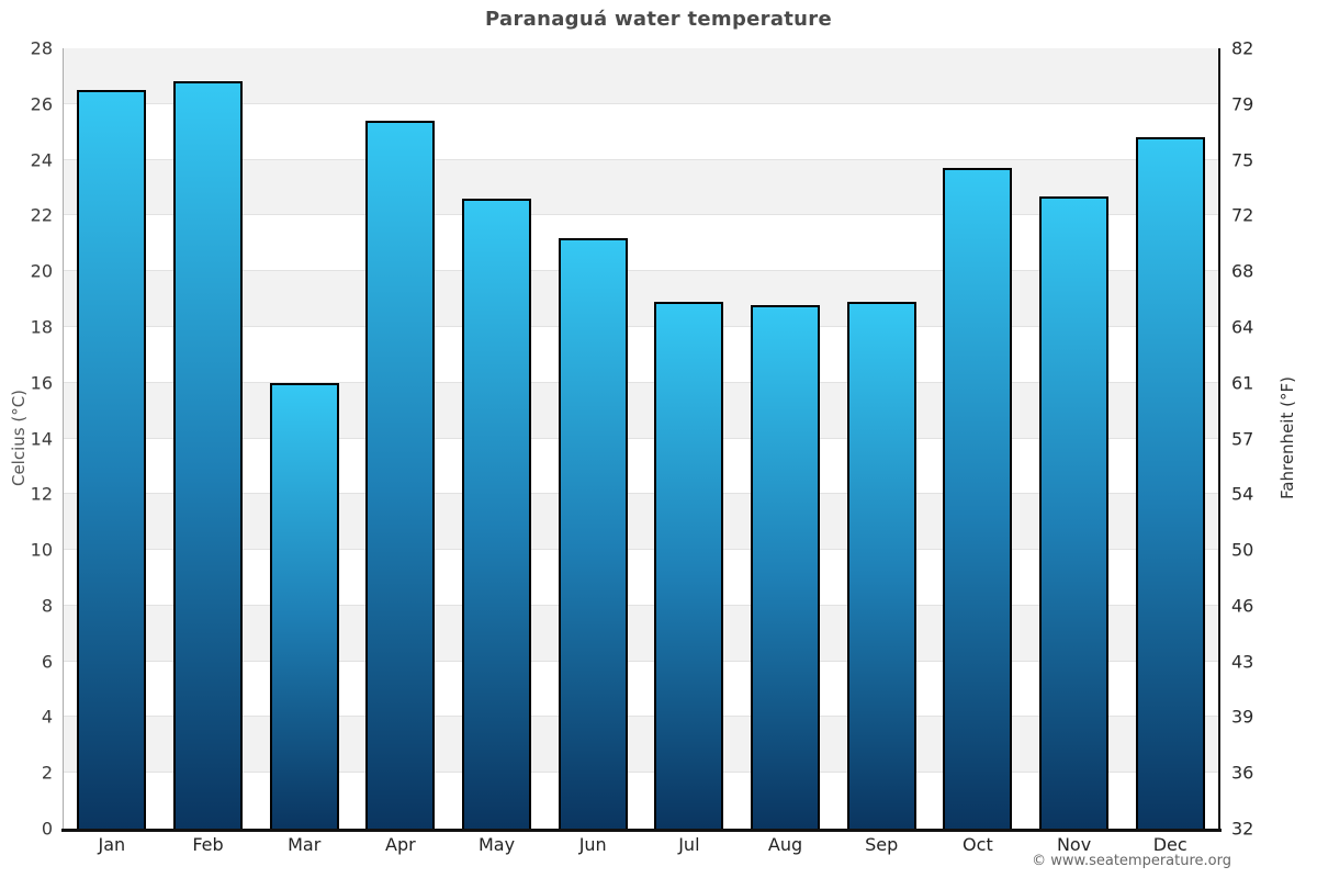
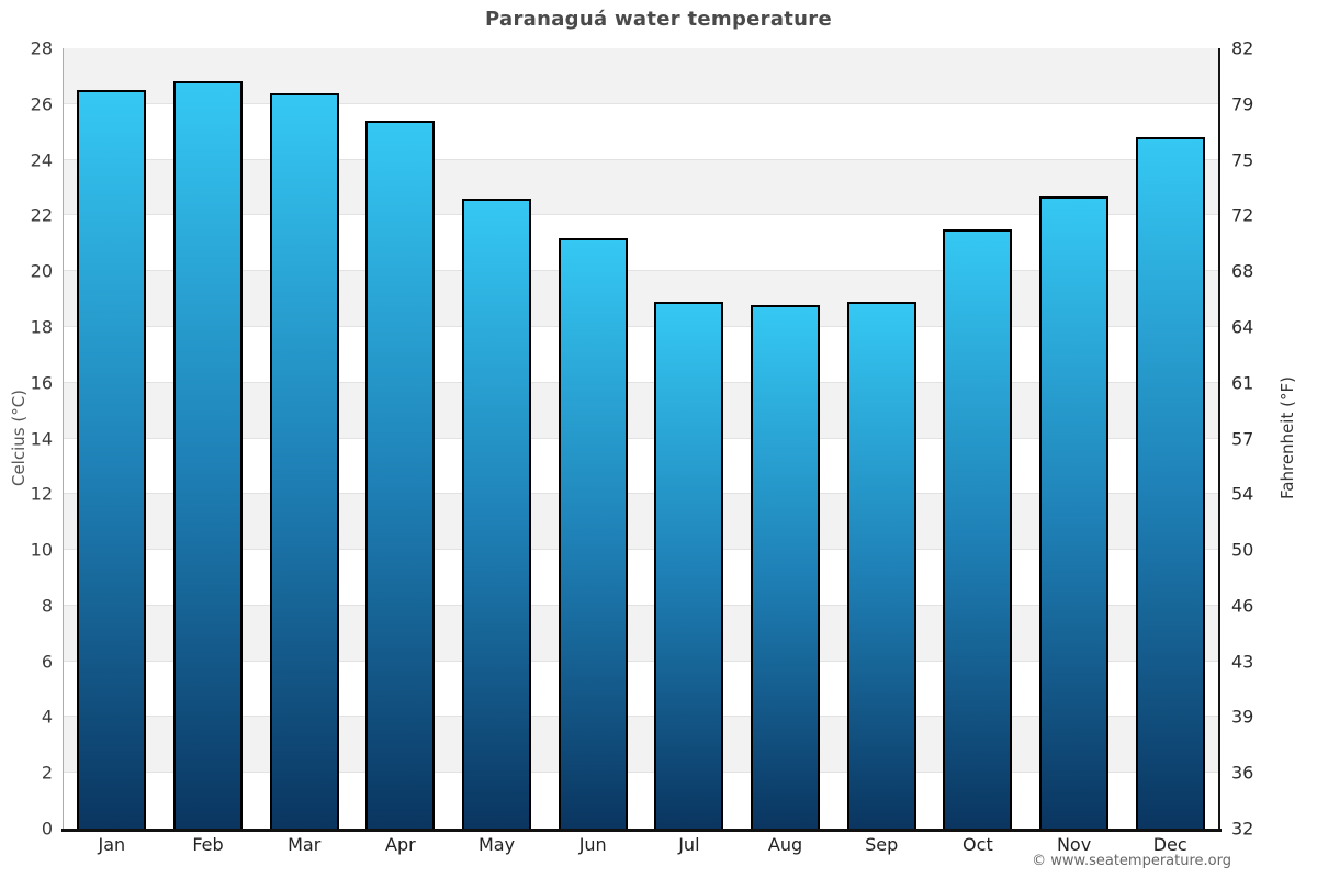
Mar: 16.0 -> 26.4
Oct: 23.7 -> 21.5
